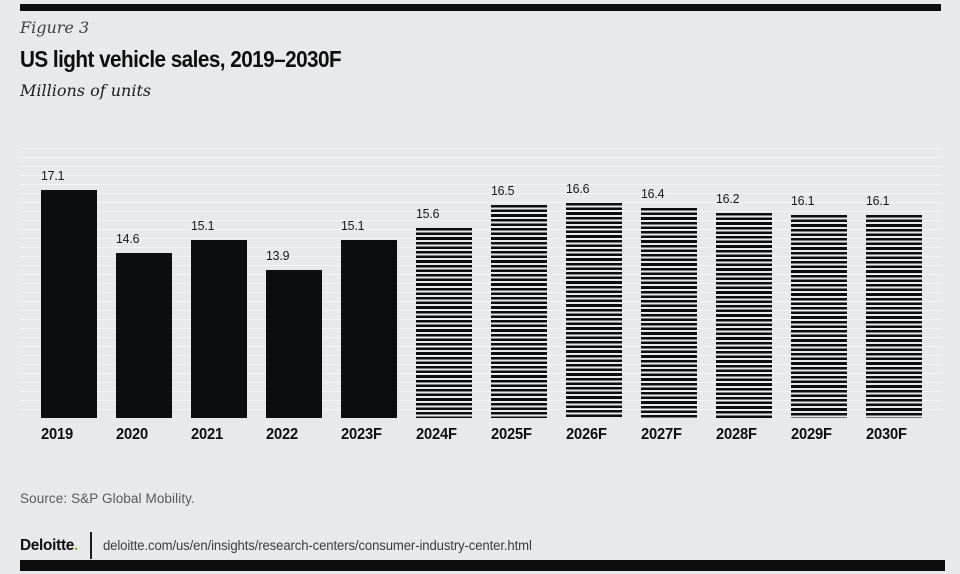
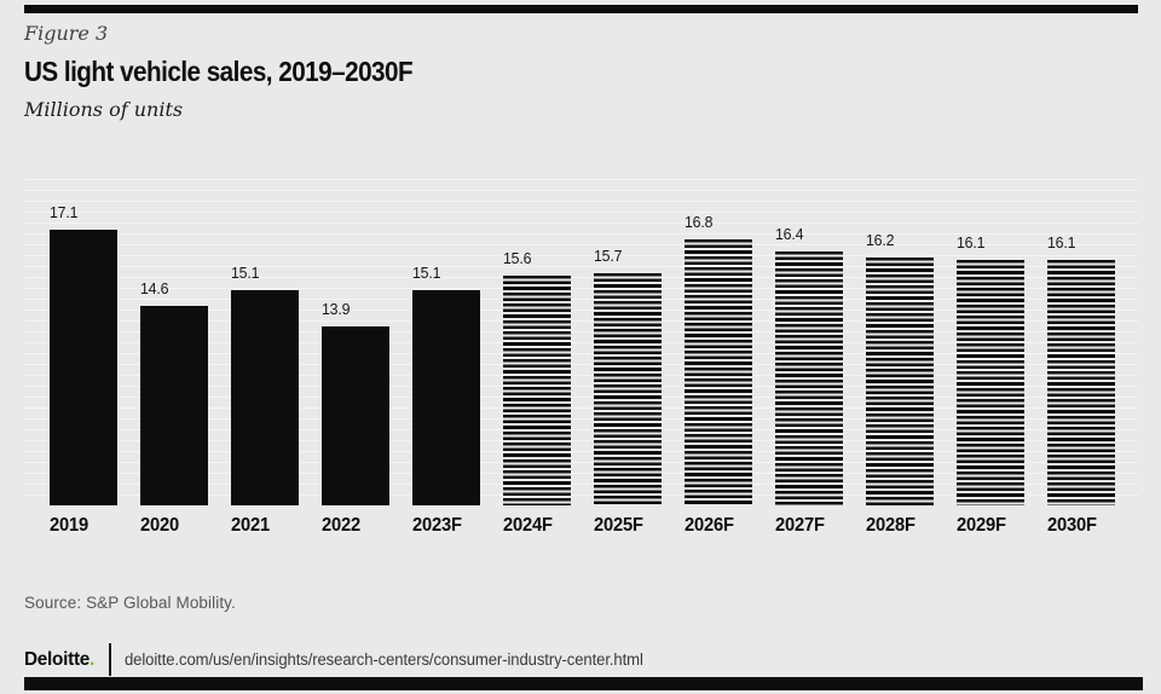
2025F: 16.5 -> 15.7
2026F: 16.6 -> 16.8
